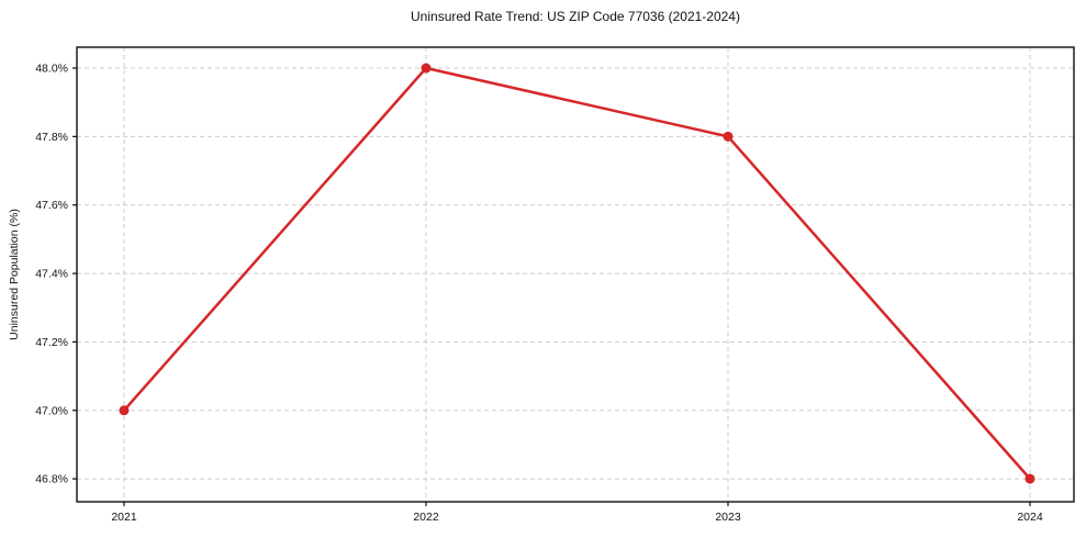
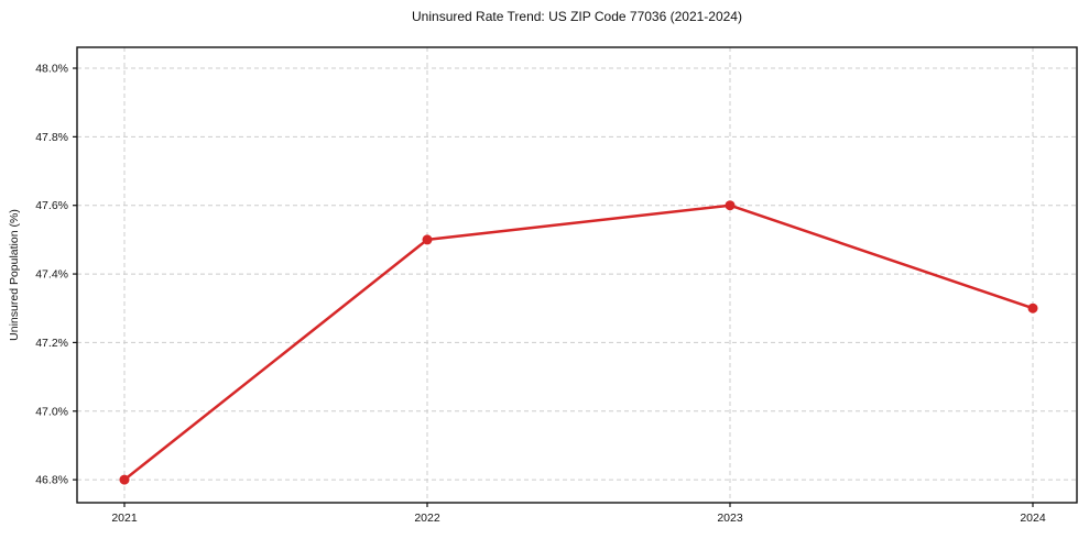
2021: 47.0% -> 46.8%
2022: 48.0% -> 47.5%
2023: 47.8% -> 47.6%
2024: 46.8% -> 47.3%
